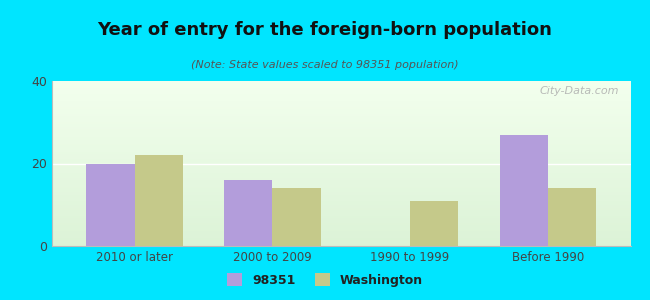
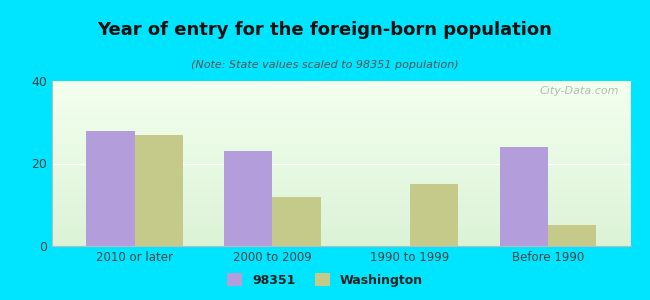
98351/2010 or later: 20 -> 28
Washington/2010 or later: 22 -> 27
98351/2000 to 2009: 16 -> 23
Washington/2000 to 2009: 14 -> 12
Washington/1990 to 1999: 11 -> 15
98351/Before 1990: 27 -> 24
Washington/Before 1990: 14 -> 5
